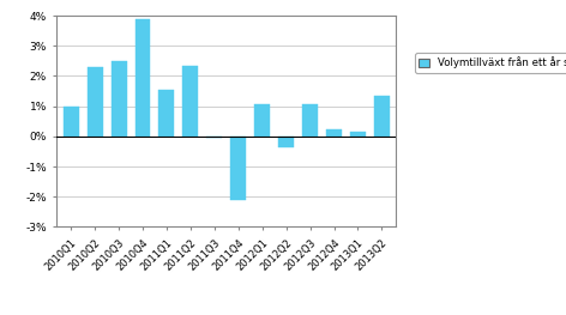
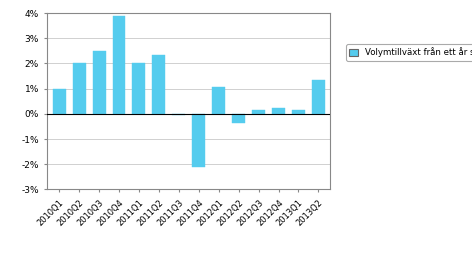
2010Q2: 2.30% -> 2.00%
2011Q1: 1.55% -> 2.00%
2012Q3: 1.05% -> 0.15%
